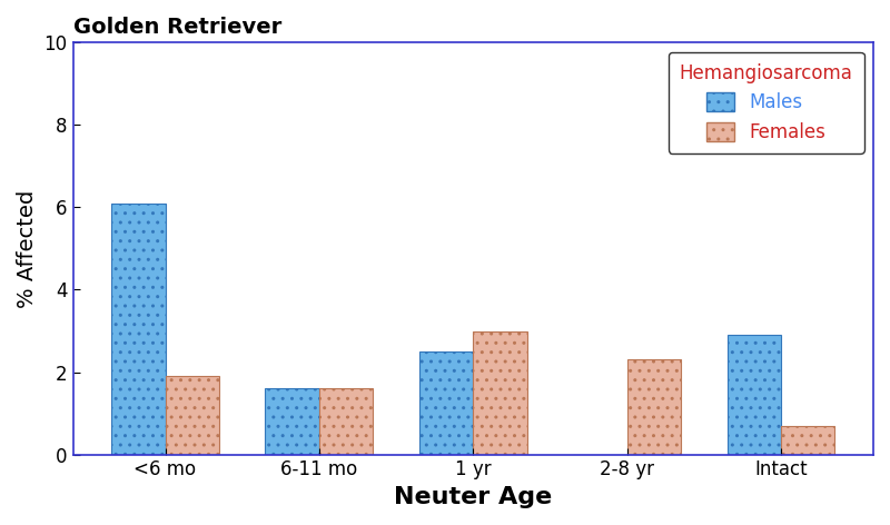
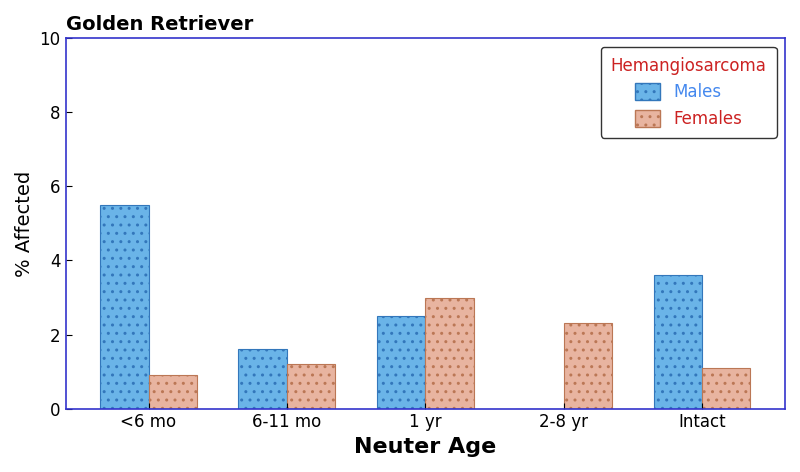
Males/<6 mo: 6.1 -> 5.5
Females/<6 mo: 1.9 -> 0.9
Females/6-11 mo: 1.6 -> 1.2
Males/Intact: 2.9 -> 3.6
Females/Intact: 0.7 -> 1.1
